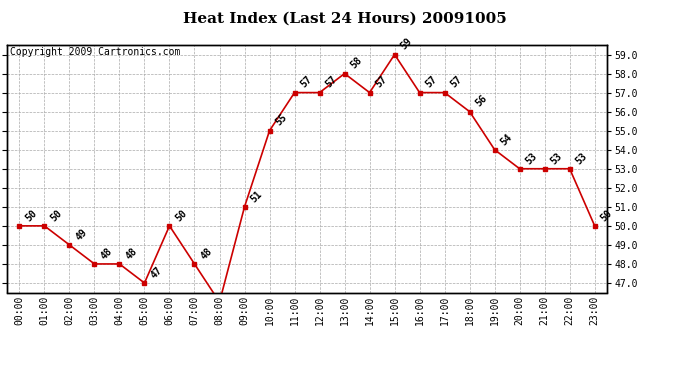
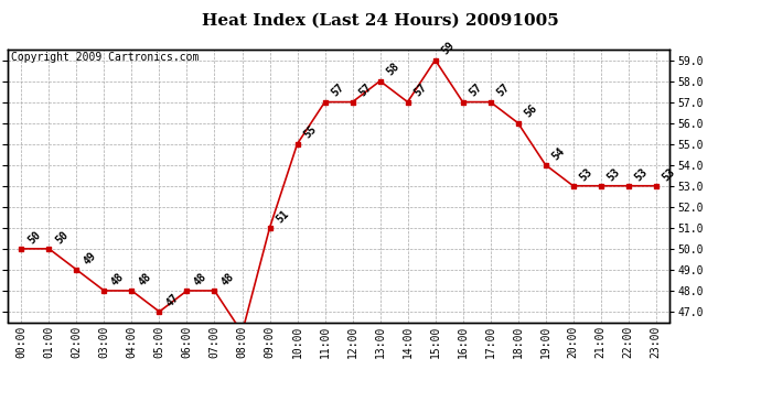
06:00: 50 -> 48
23:00: 50 -> 53
